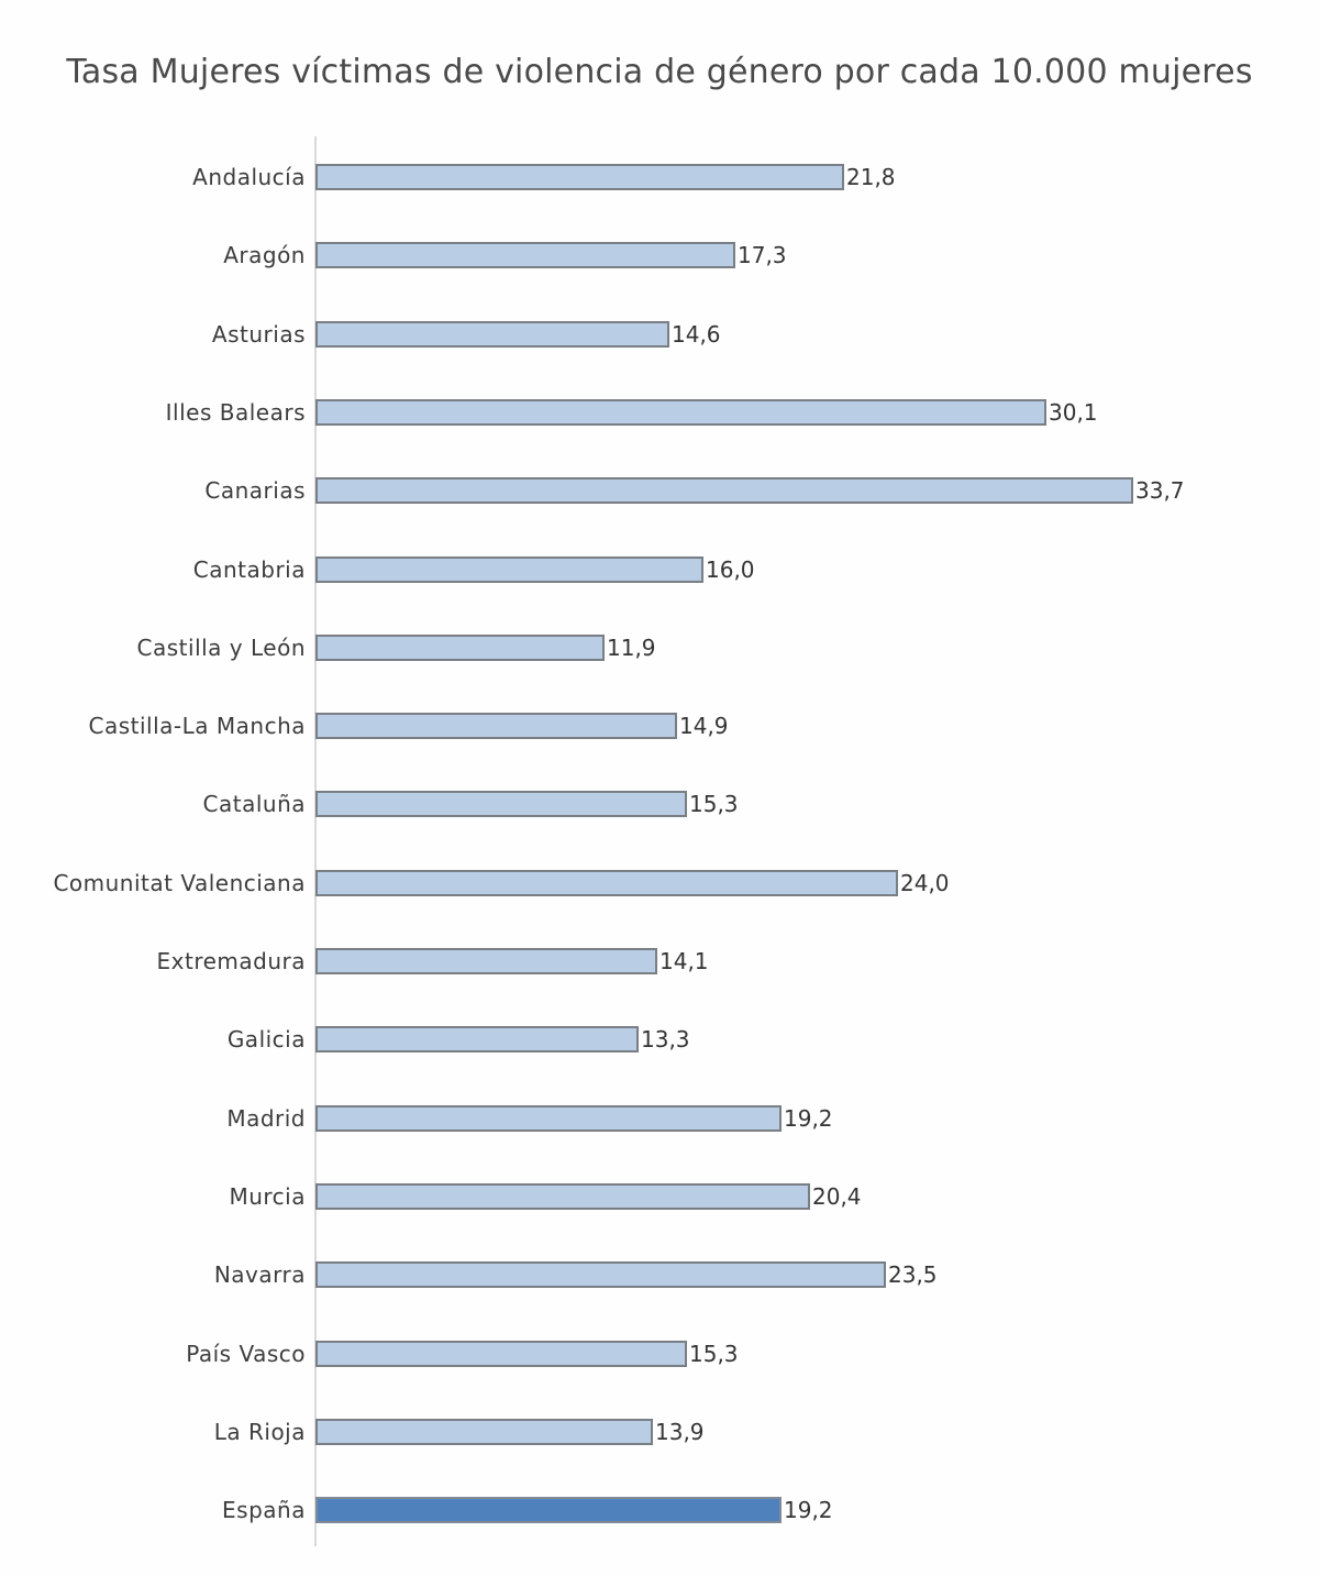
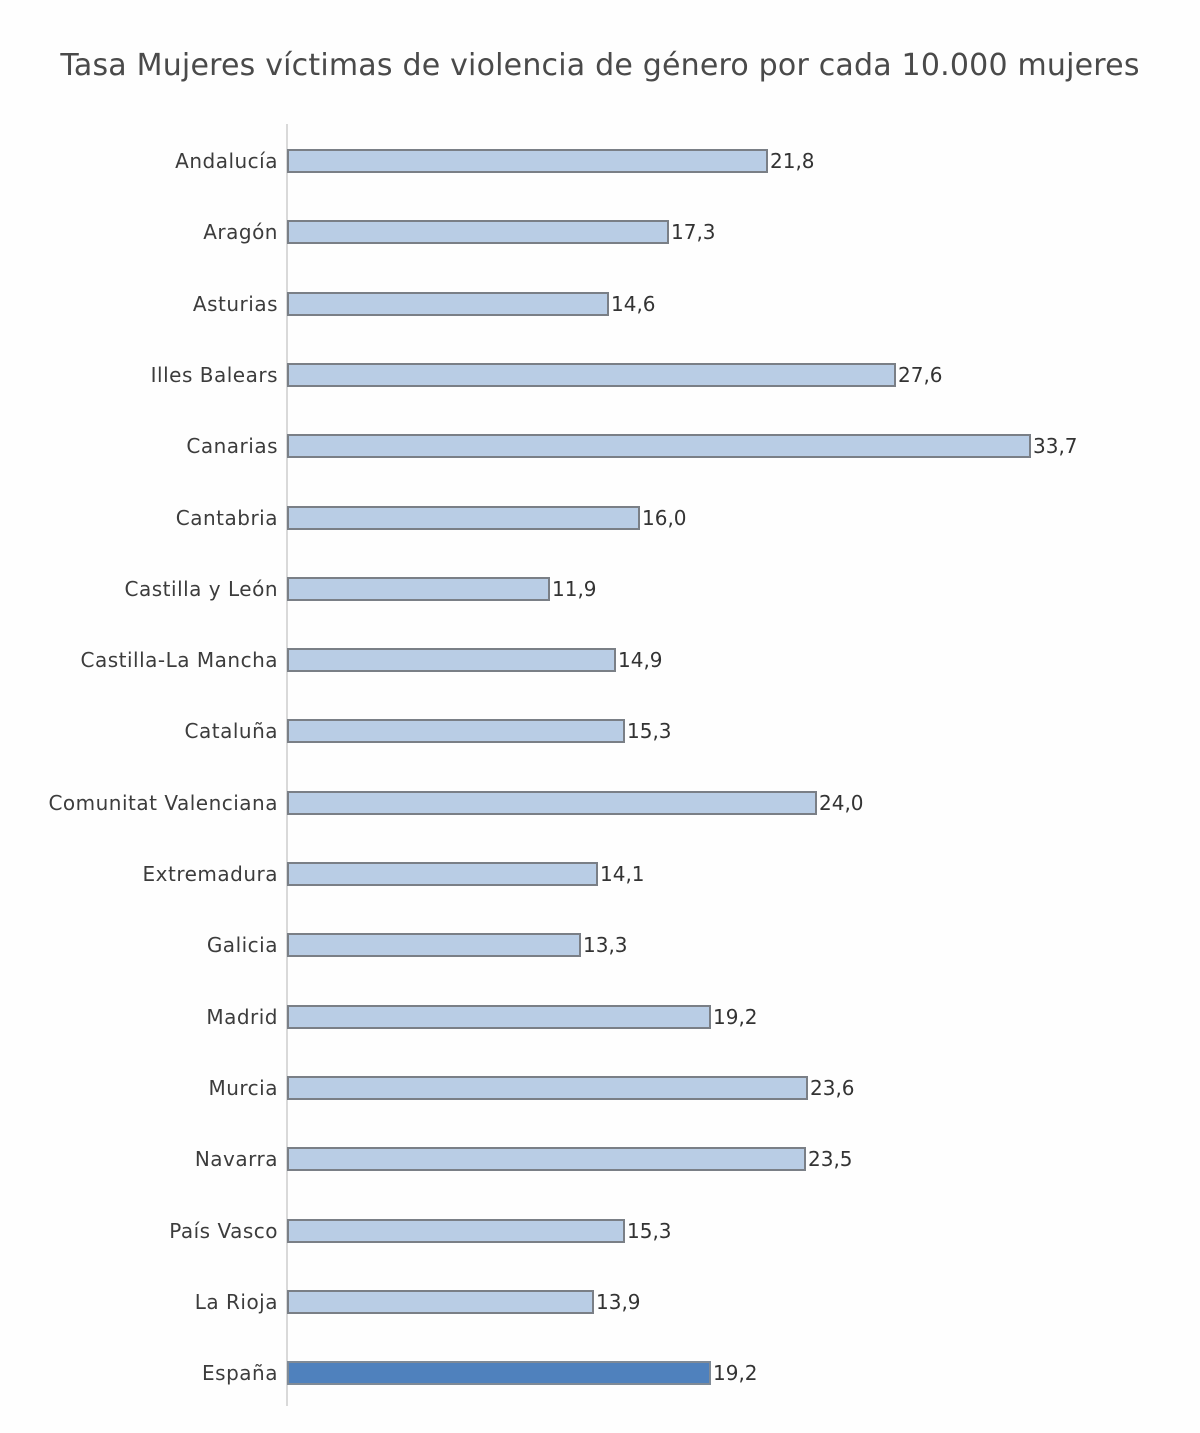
Illes Balears: 30,1 -> 27,6
Murcia: 20,4 -> 23,6
